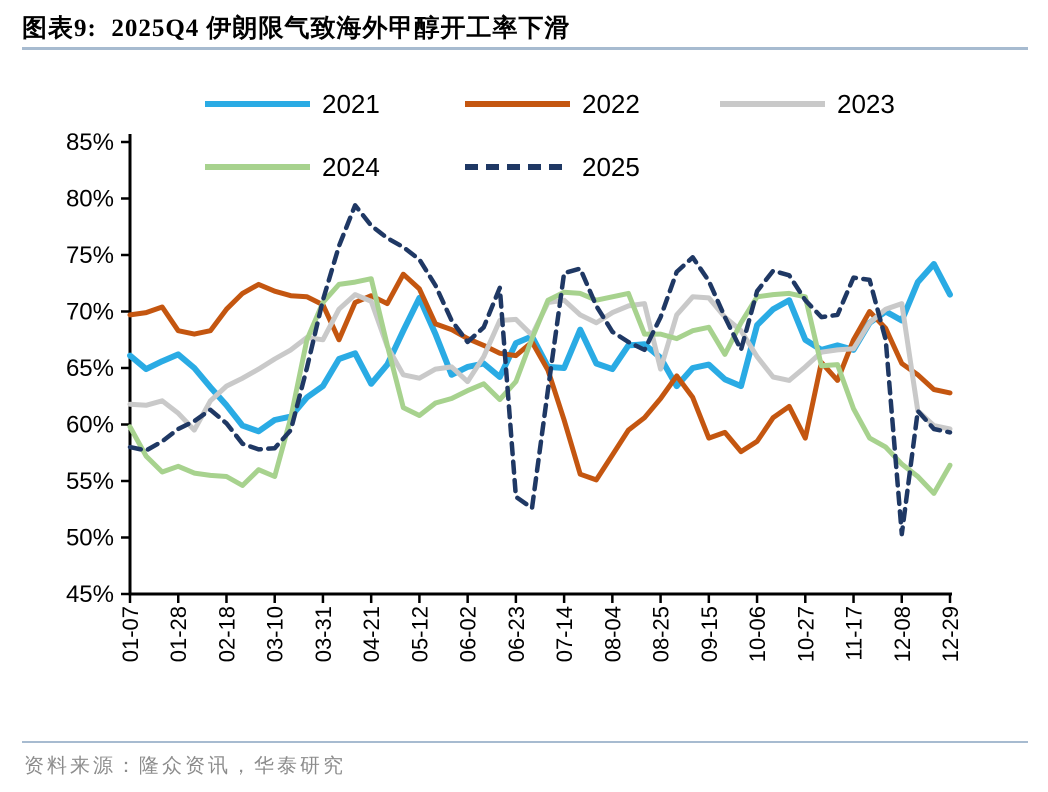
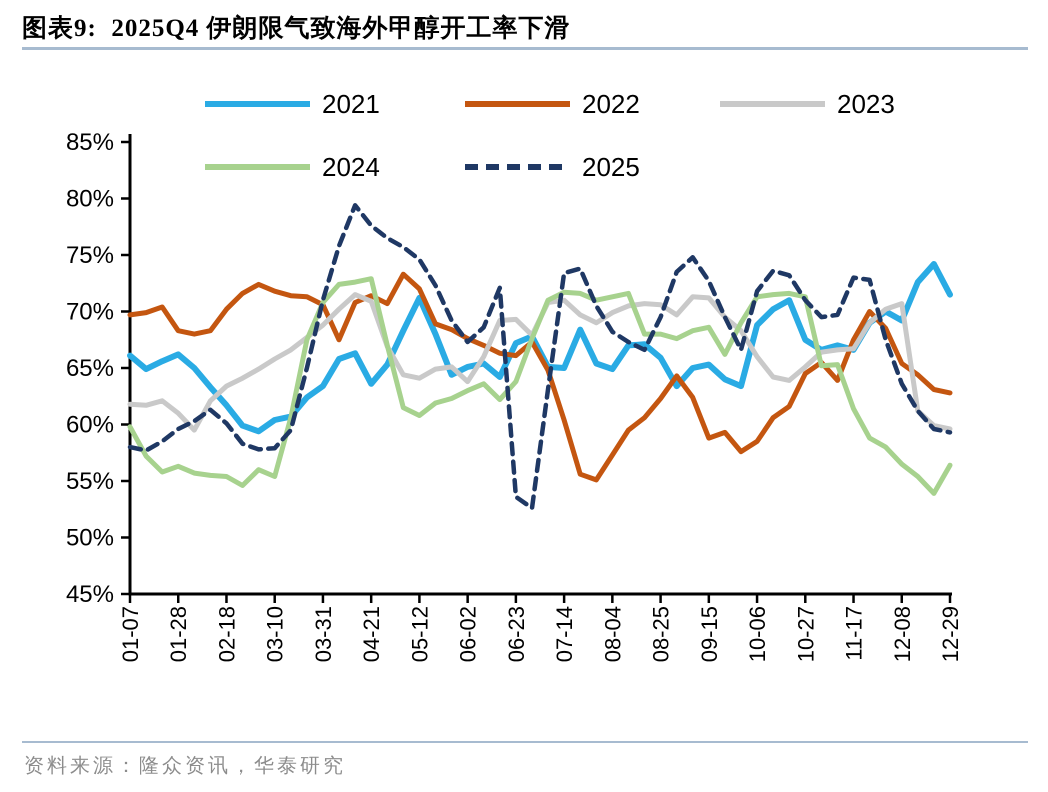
2023/03-31: 67.5% -> 68.8%
2023/08-25: 64.9% -> 70.6%
2022/10-27: 58.8% -> 64.5%
2025/12-08: 50.3% -> 63.6%
